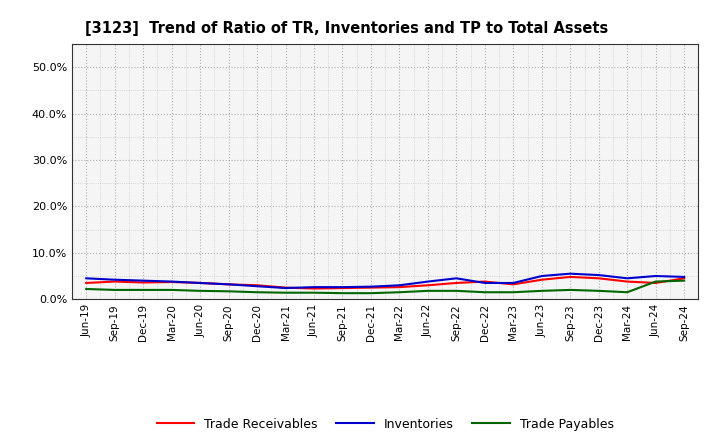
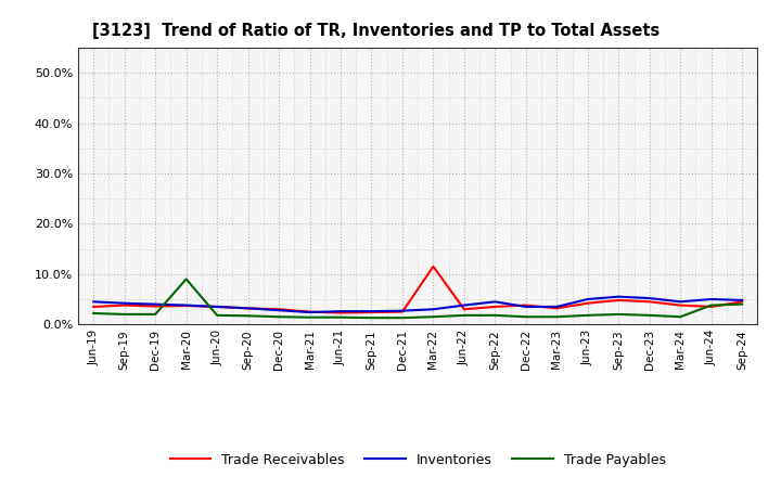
Trade Payables/Mar-20: 2.0% -> 9.0%
Trade Receivables/Mar-22: 2.6% -> 11.5%
